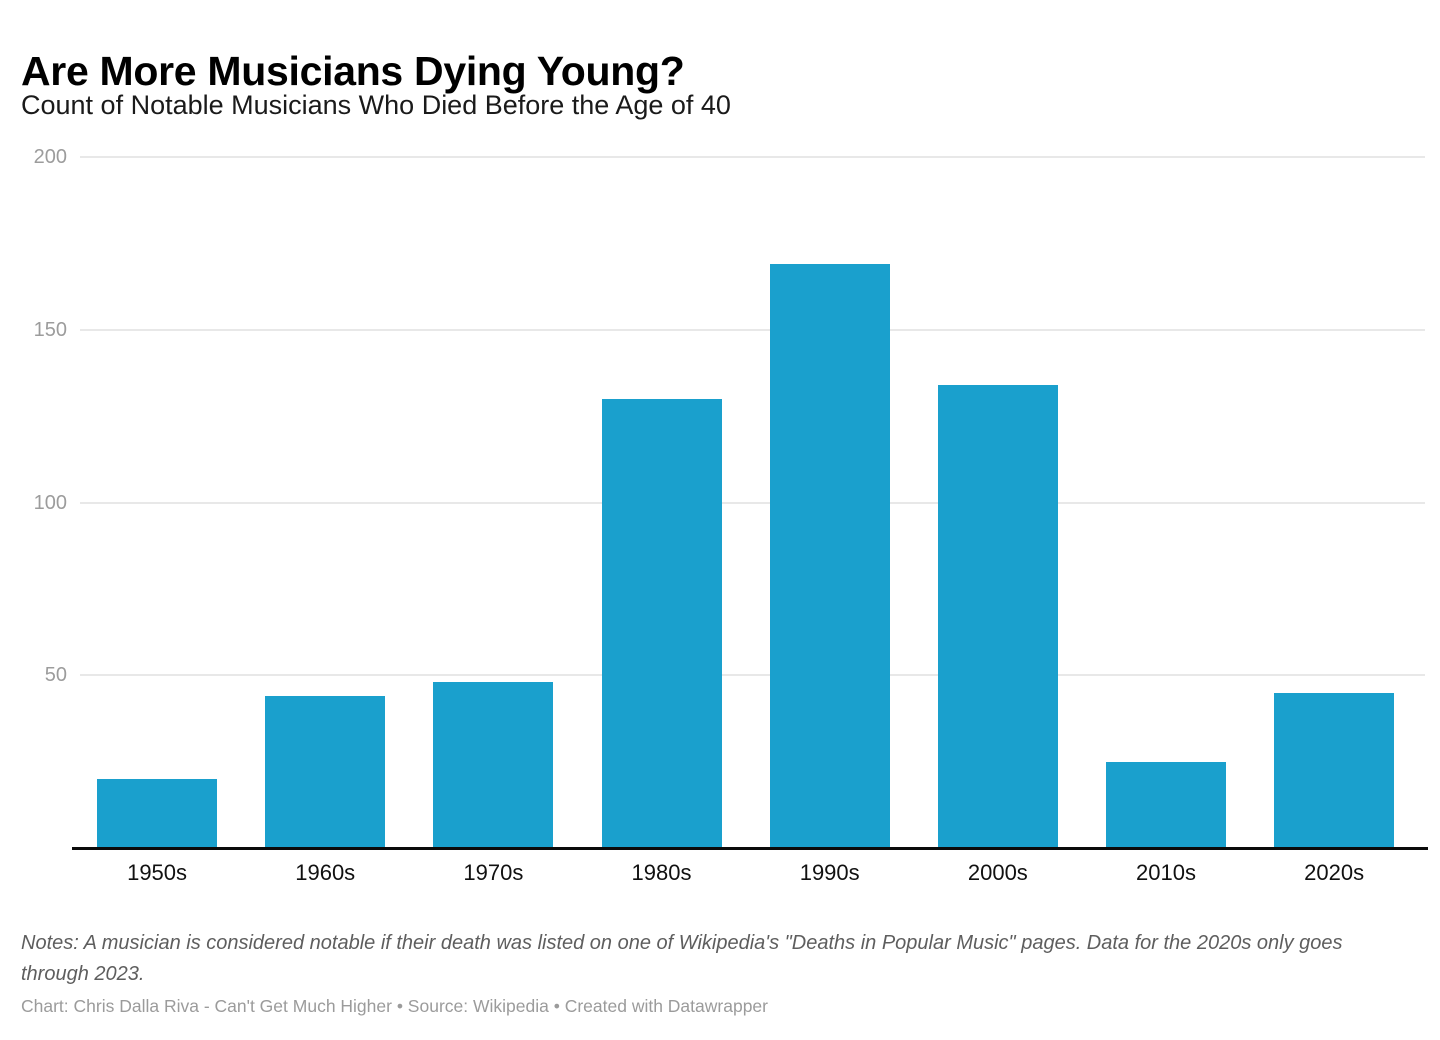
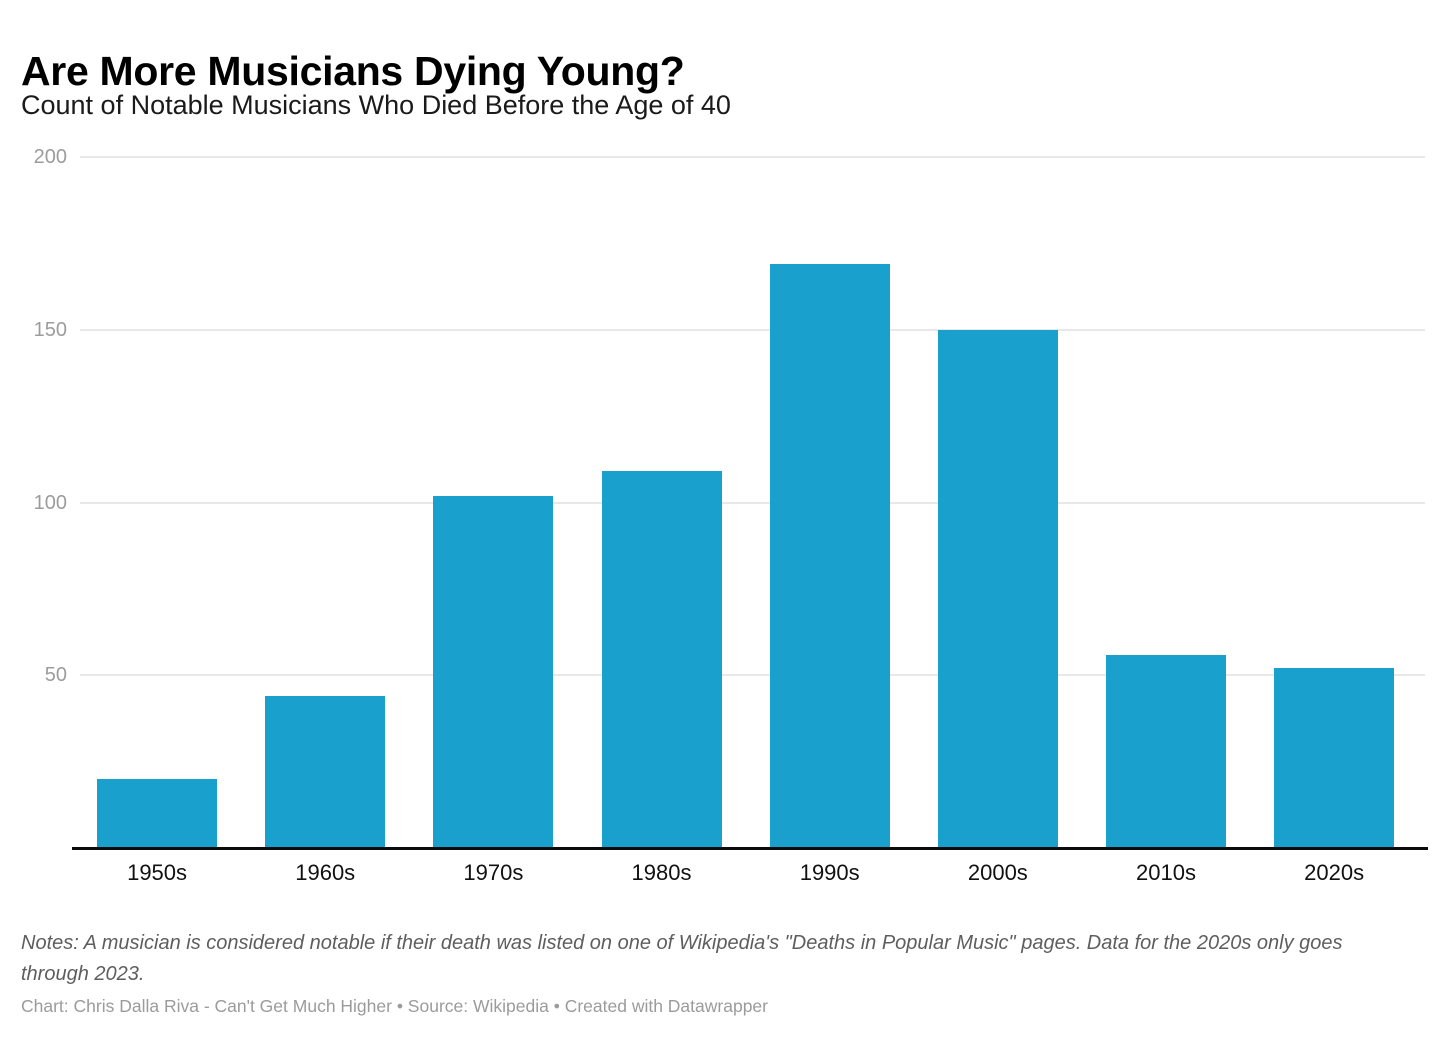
1970s: 48 -> 102
1980s: 130 -> 109
2000s: 134 -> 150
2010s: 25 -> 56
2020s: 45 -> 52
